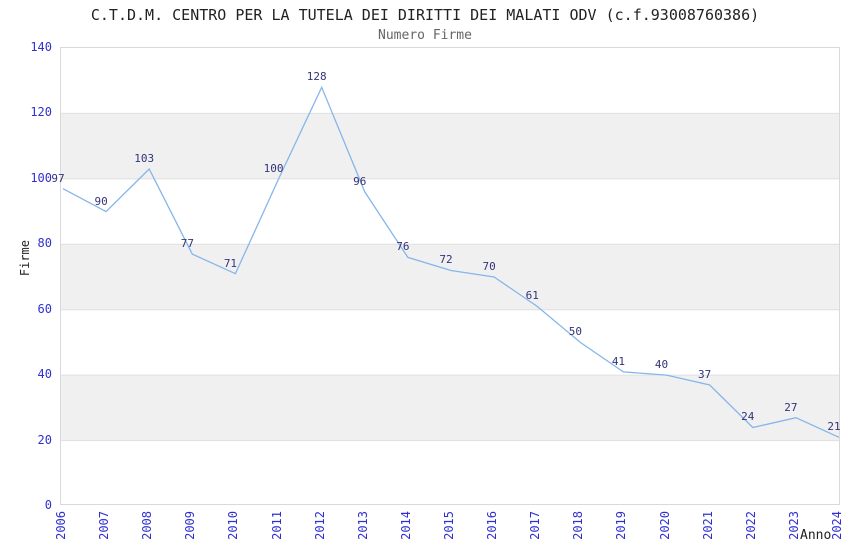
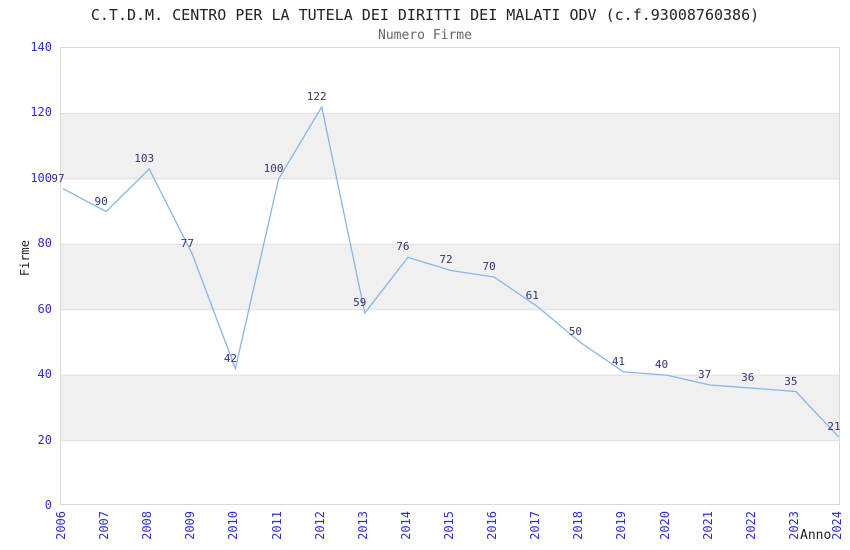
2010: 71 -> 42
2012: 128 -> 122
2013: 96 -> 59
2022: 24 -> 36
2023: 27 -> 35
